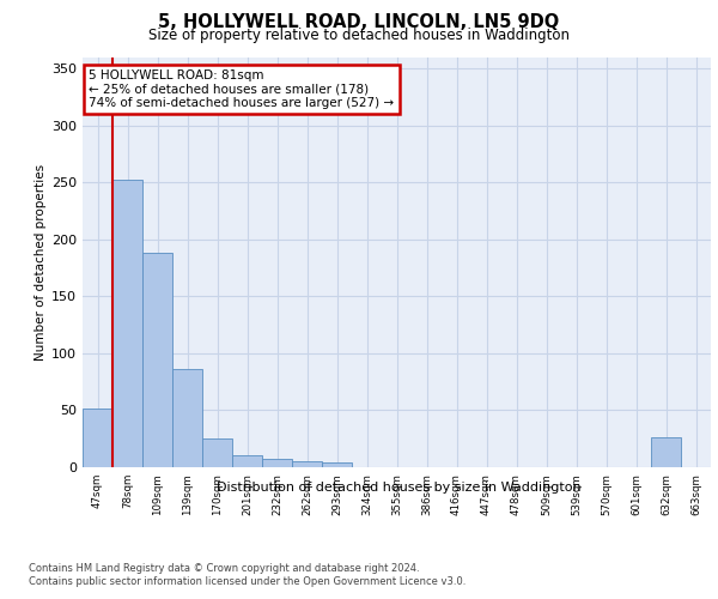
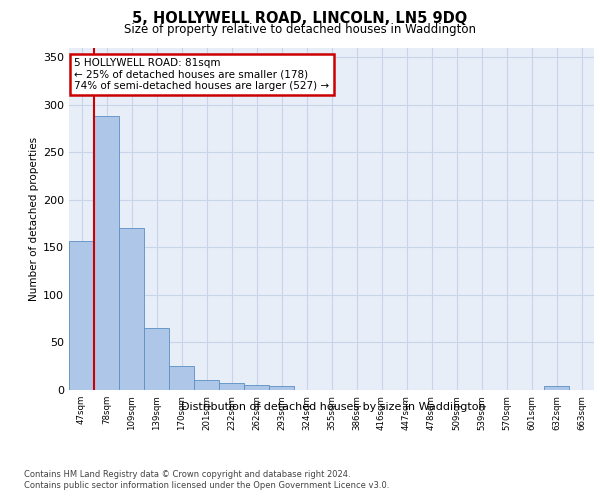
47sqm: 52 -> 157
78sqm: 252 -> 288
109sqm: 188 -> 170
139sqm: 86 -> 65
632sqm: 26 -> 4
